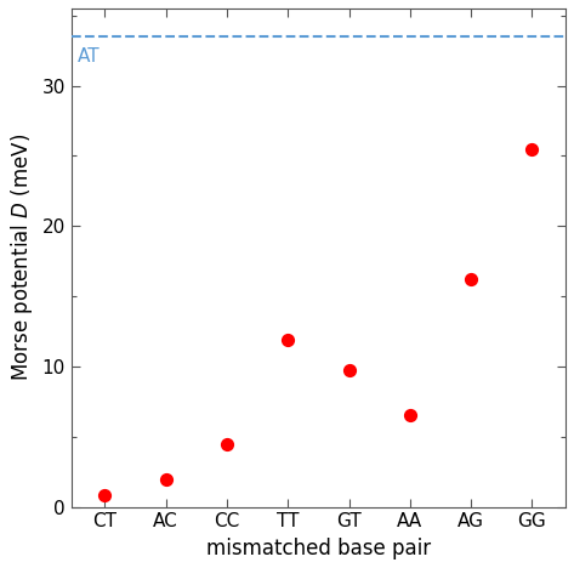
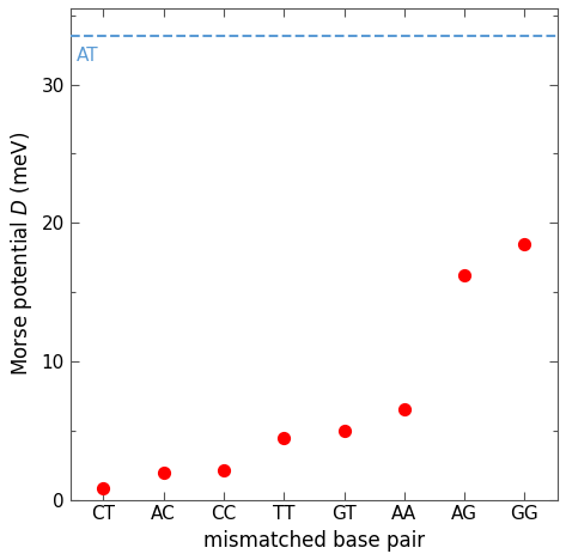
CC: 4.5 -> 2.1
TT: 11.9 -> 4.5
GT: 9.7 -> 5.0
GG: 25.5 -> 18.5
